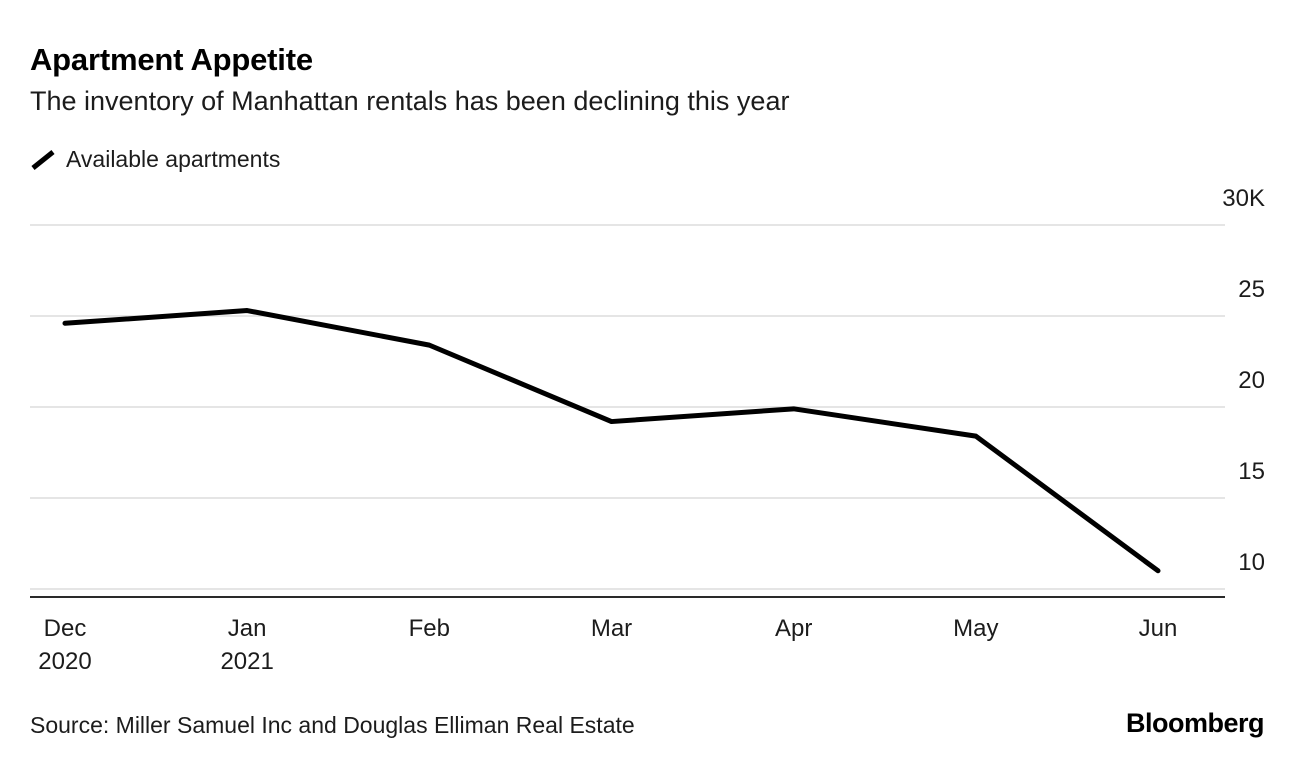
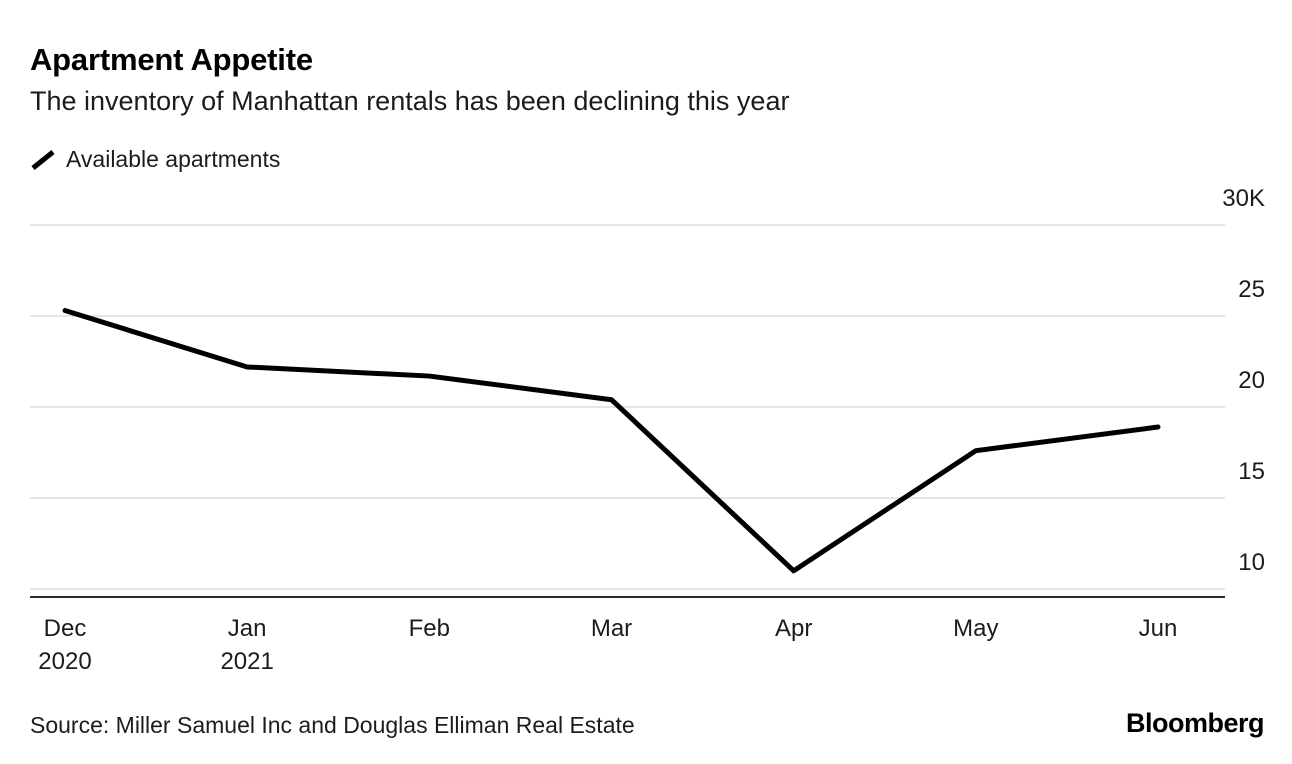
Dec: 24.6K -> 25.3K
Jan: 25.3K -> 22.2K
Feb: 23.4K -> 21.7K
Mar: 19.2K -> 20.4K
Apr: 19.9K -> 11.0K
May: 18.4K -> 17.6K
Jun: 11.0K -> 18.9K
